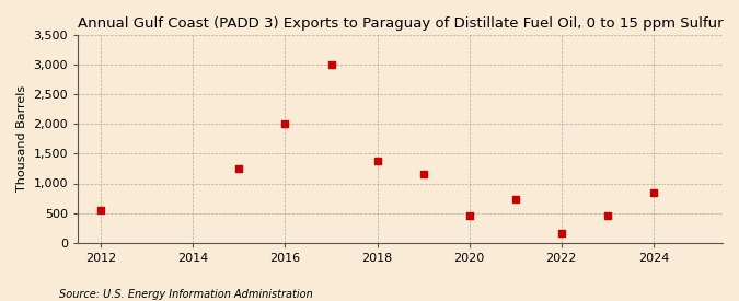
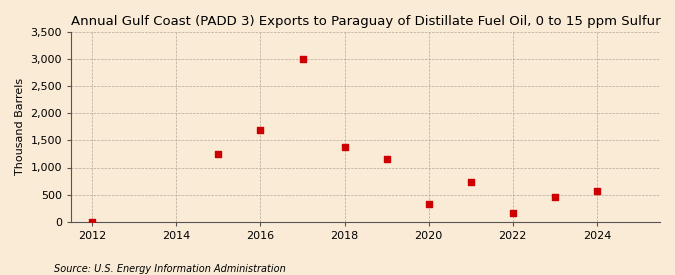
2012: 540 -> 0
2016: 2,000 -> 1,700
2020: 460 -> 330
2024: 840 -> 570
